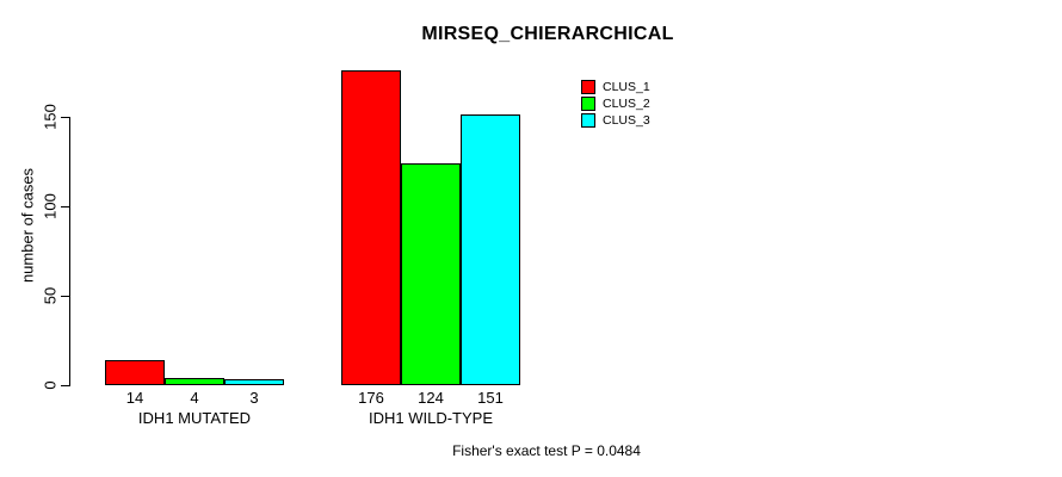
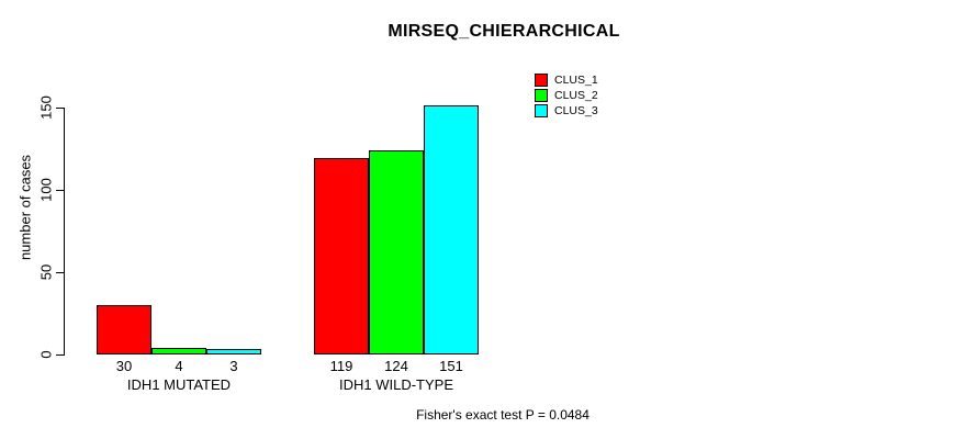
CLUS_1/IDH1 MUTATED: 14 -> 30
CLUS_1/IDH1 WILD-TYPE: 176 -> 119
